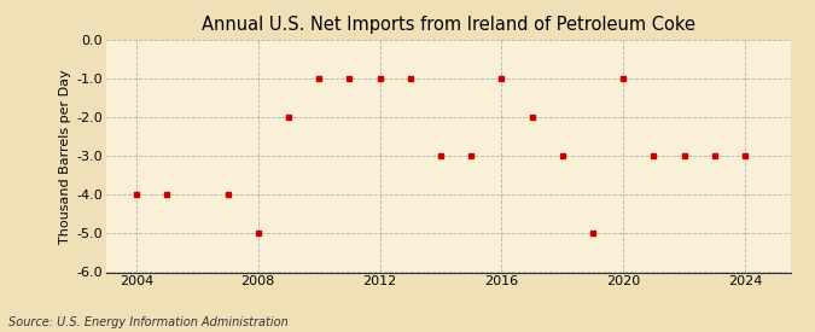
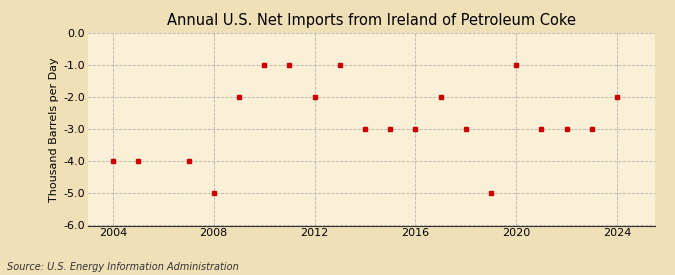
2012: -1 -> -2
2016: -1 -> -3
2024: -3 -> -2
